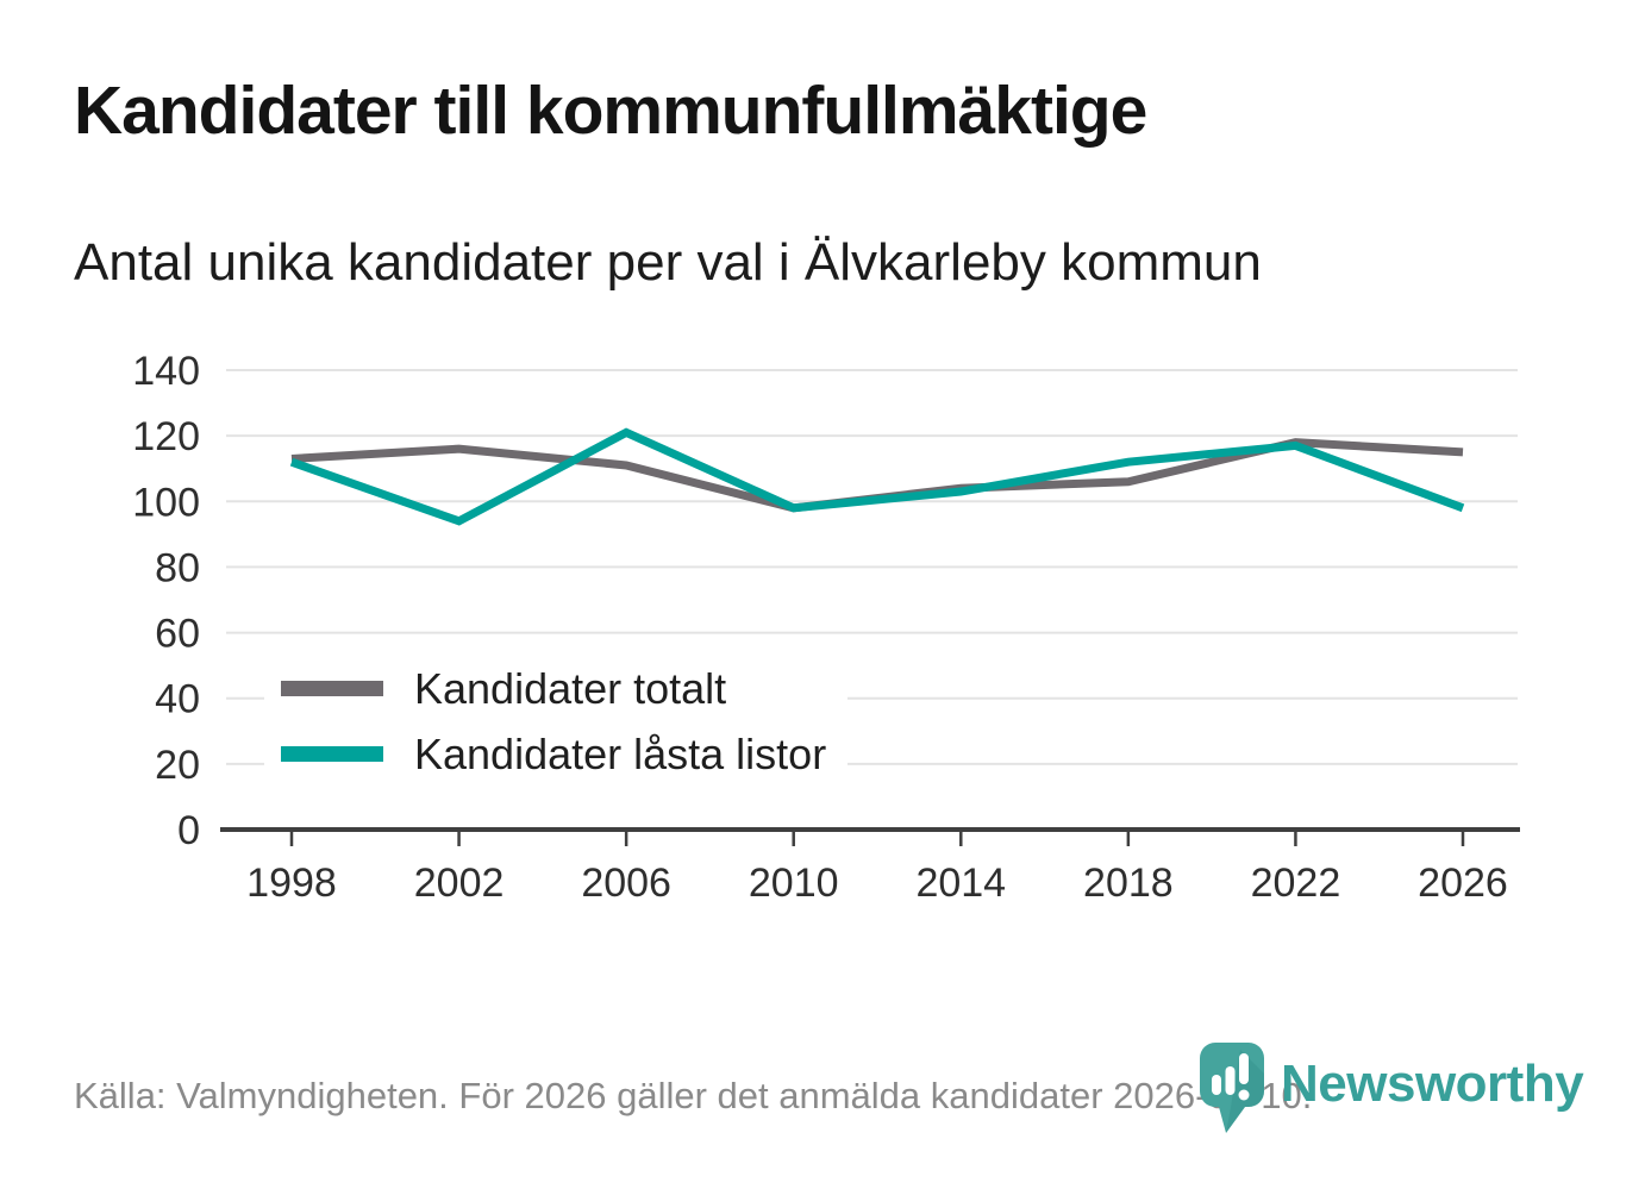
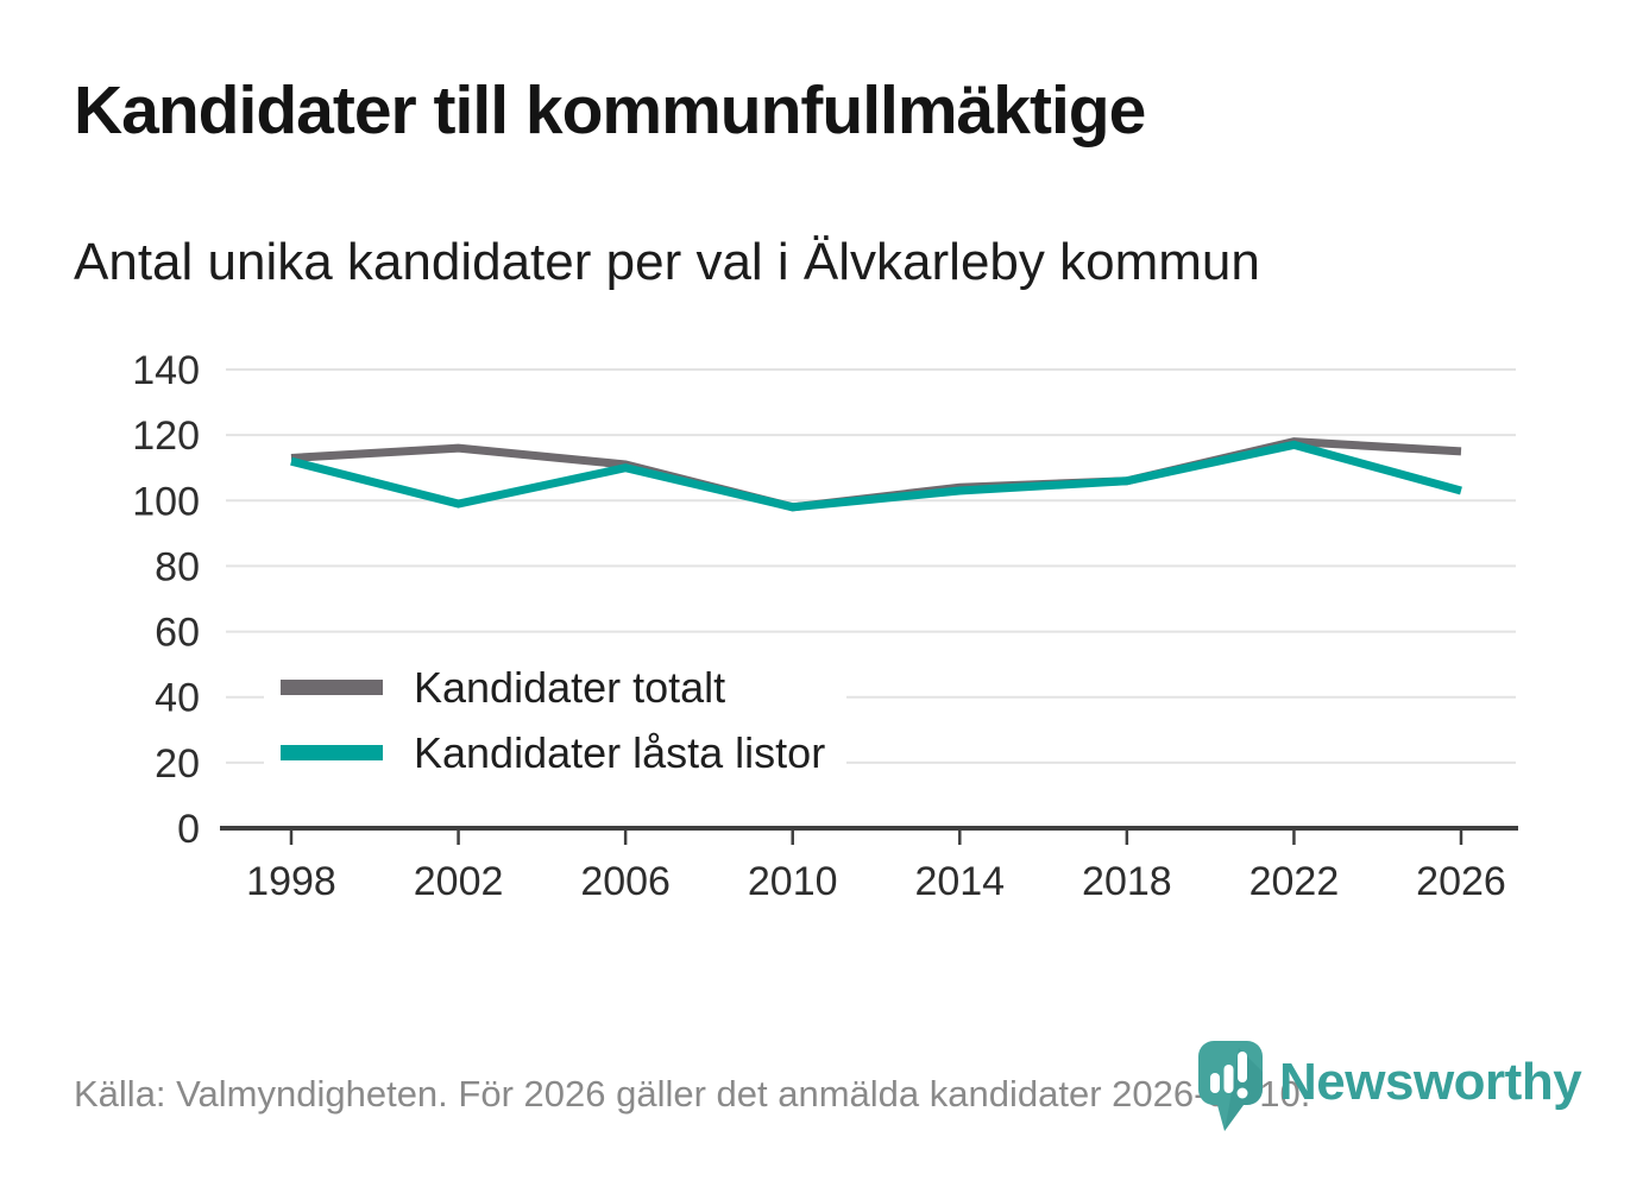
Kandidater låsta listor/2002: 94 -> 99
Kandidater låsta listor/2006: 121 -> 110
Kandidater låsta listor/2018: 112 -> 106
Kandidater låsta listor/2026: 98 -> 103
